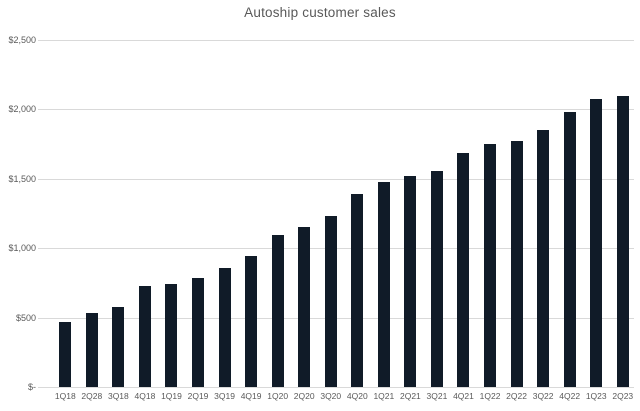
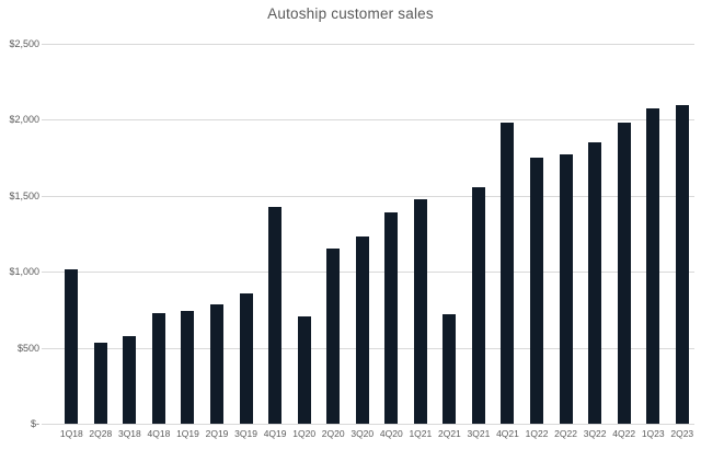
1Q18: $470 -> $1020
4Q19: $950 -> $1430
1Q20: $1100 -> $710
2Q21: $1520 -> $720
4Q21: $1690 -> $1990
